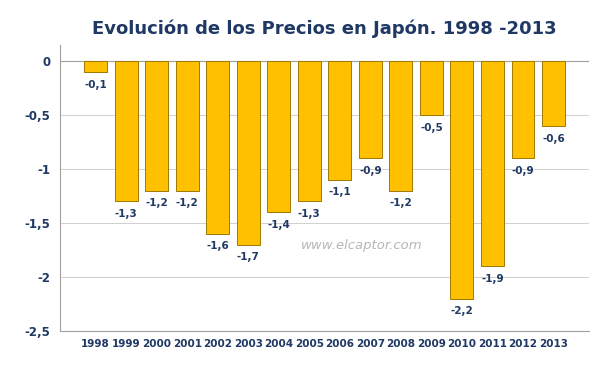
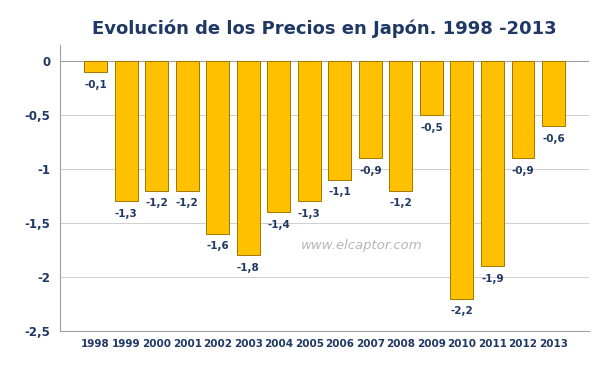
2003: -1,7 -> -1,8
